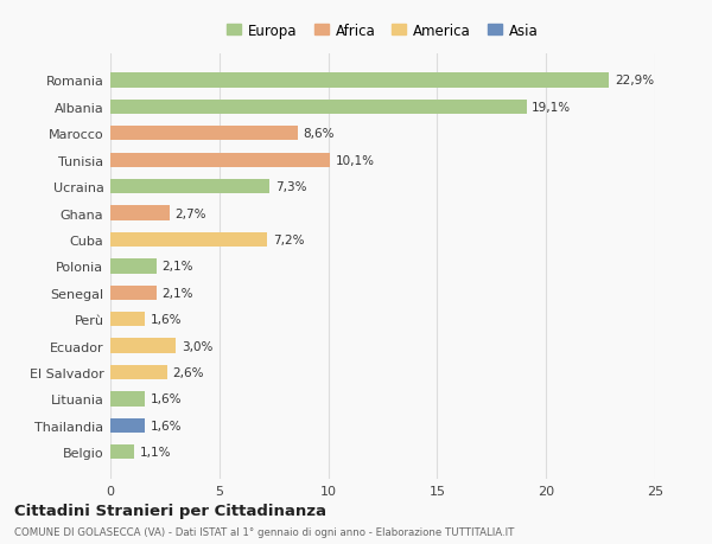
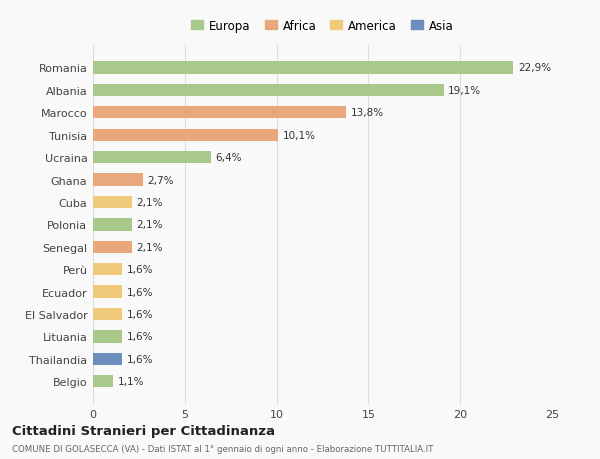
Marocco: 8,6% -> 13,8%
Ucraina: 7,3% -> 6,4%
Cuba: 7,2% -> 2,1%
Ecuador: 3,0% -> 1,6%
El Salvador: 2,6% -> 1,6%
